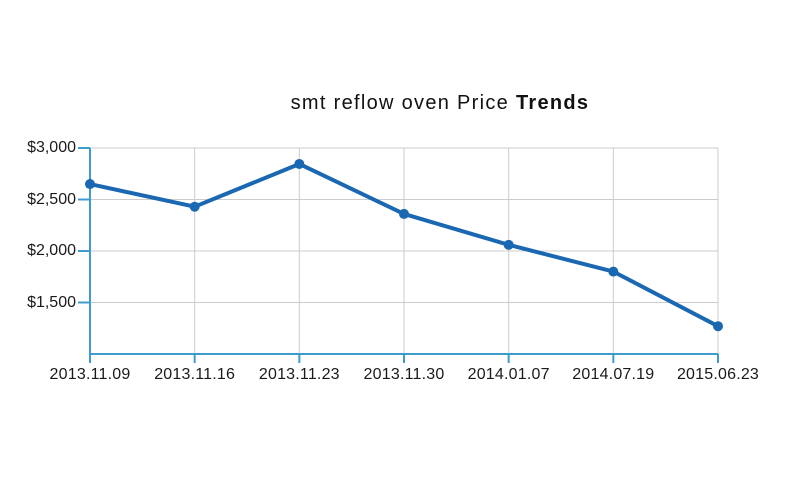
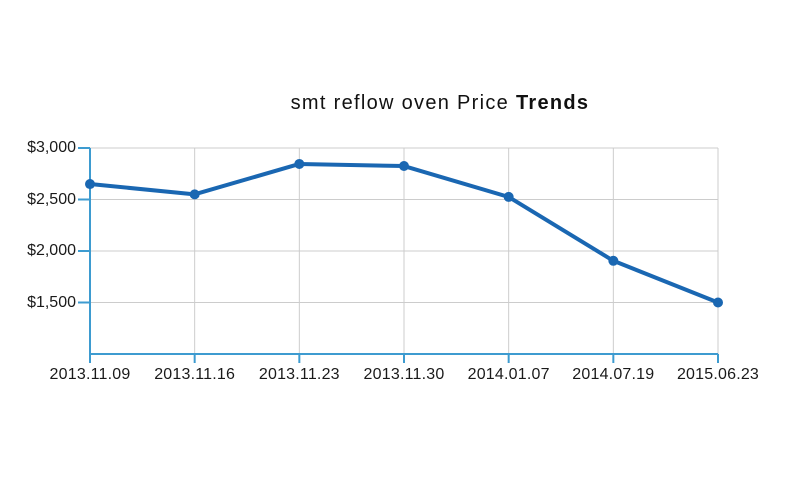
2013.11.16: $2430 -> $2550
2013.11.30: $2360 -> $2820
2014.01.07: $2060 -> $2520
2014.07.19: $1800 -> $1900
2015.06.23: $1270 -> $1500
